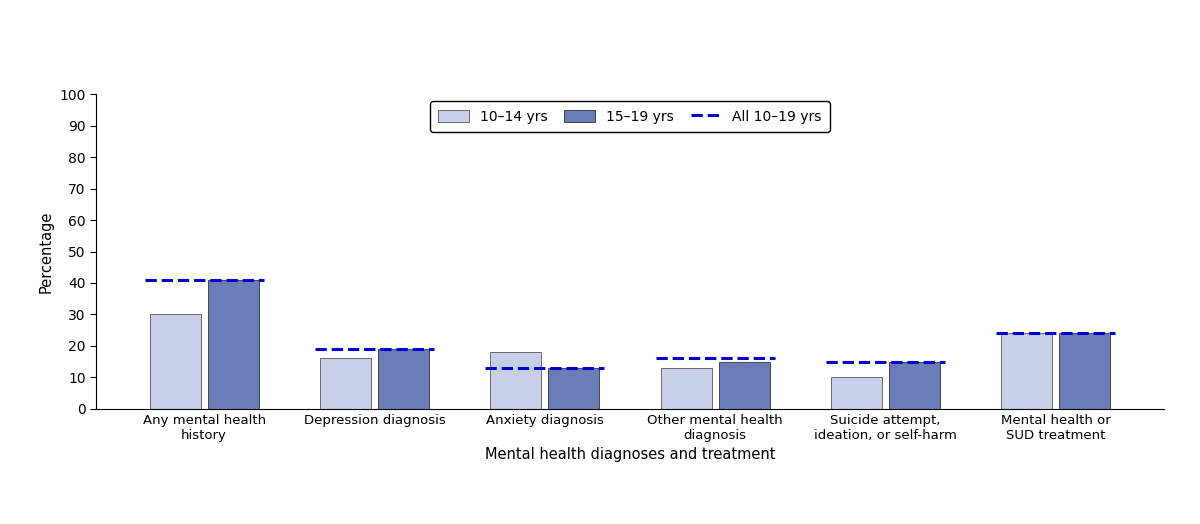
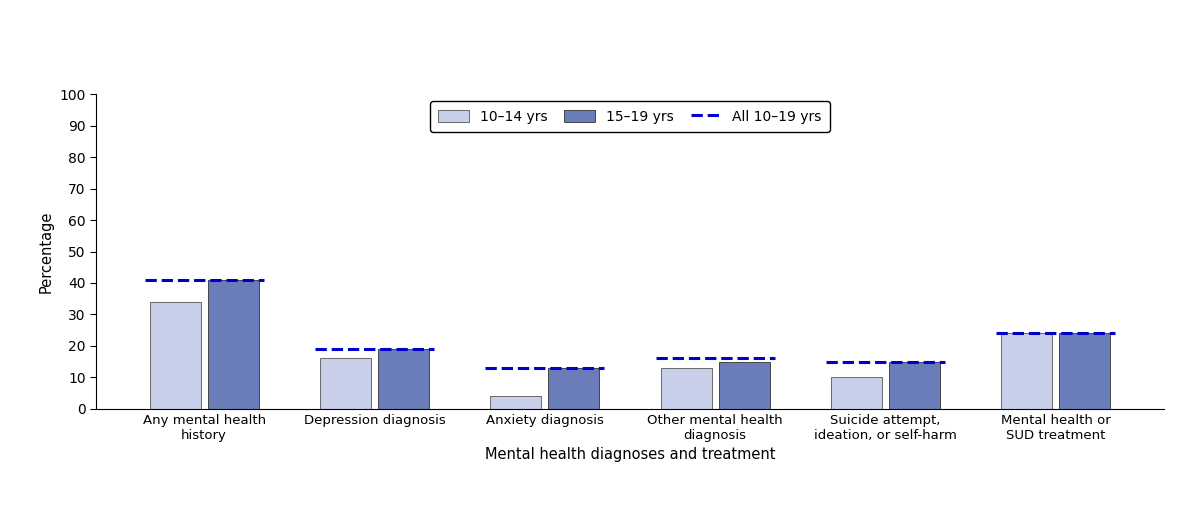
10–14 yrs/Any mental health history: 30 -> 34
10–14 yrs/Anxiety diagnosis: 18 -> 4
